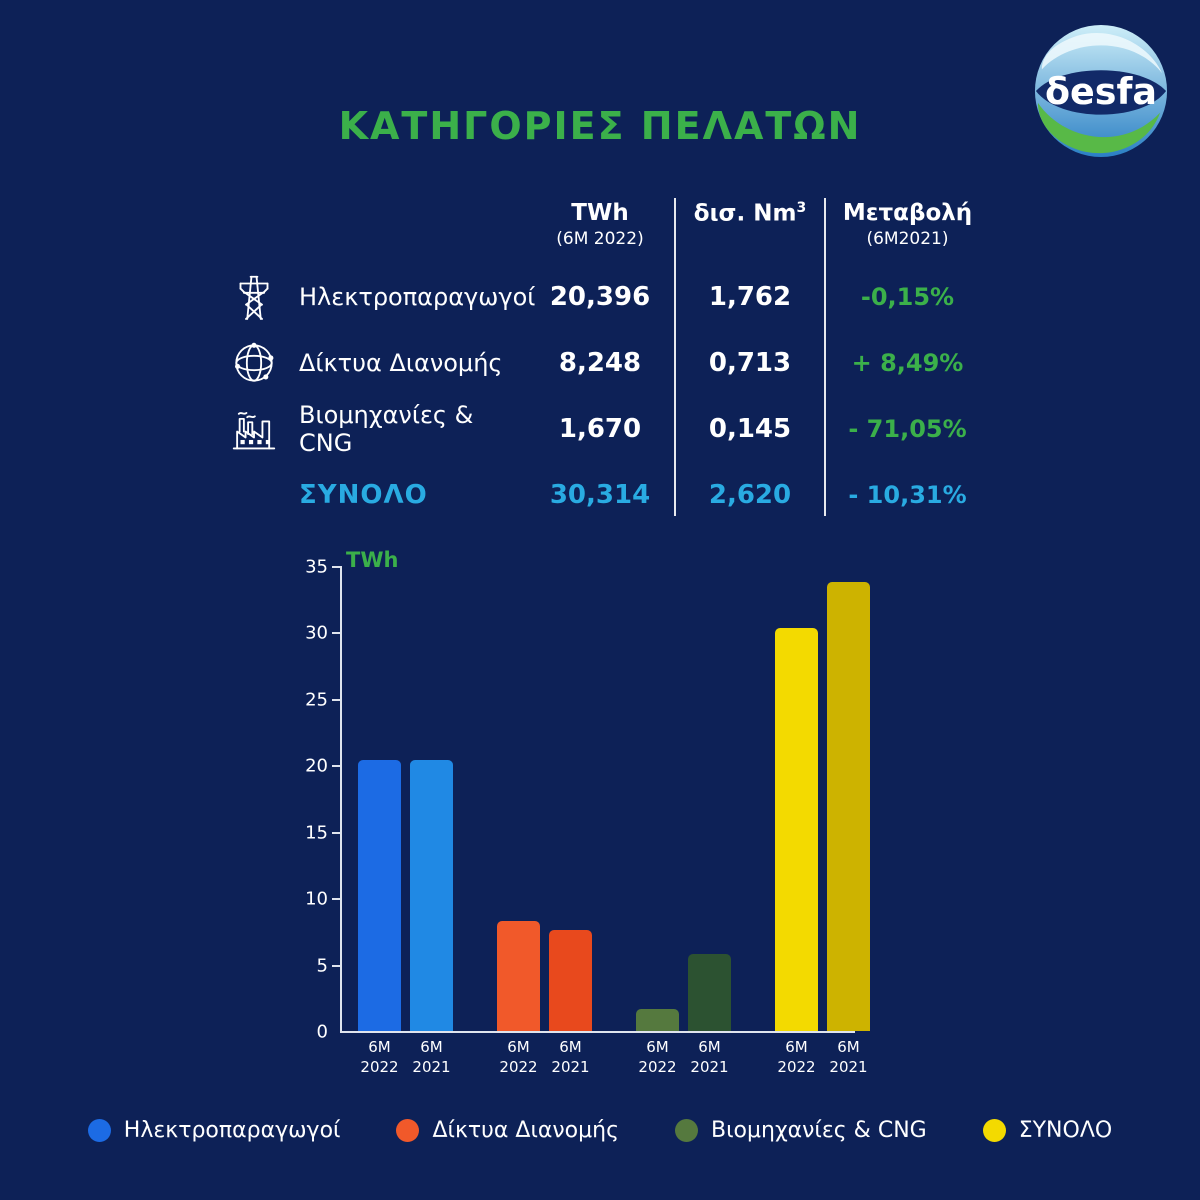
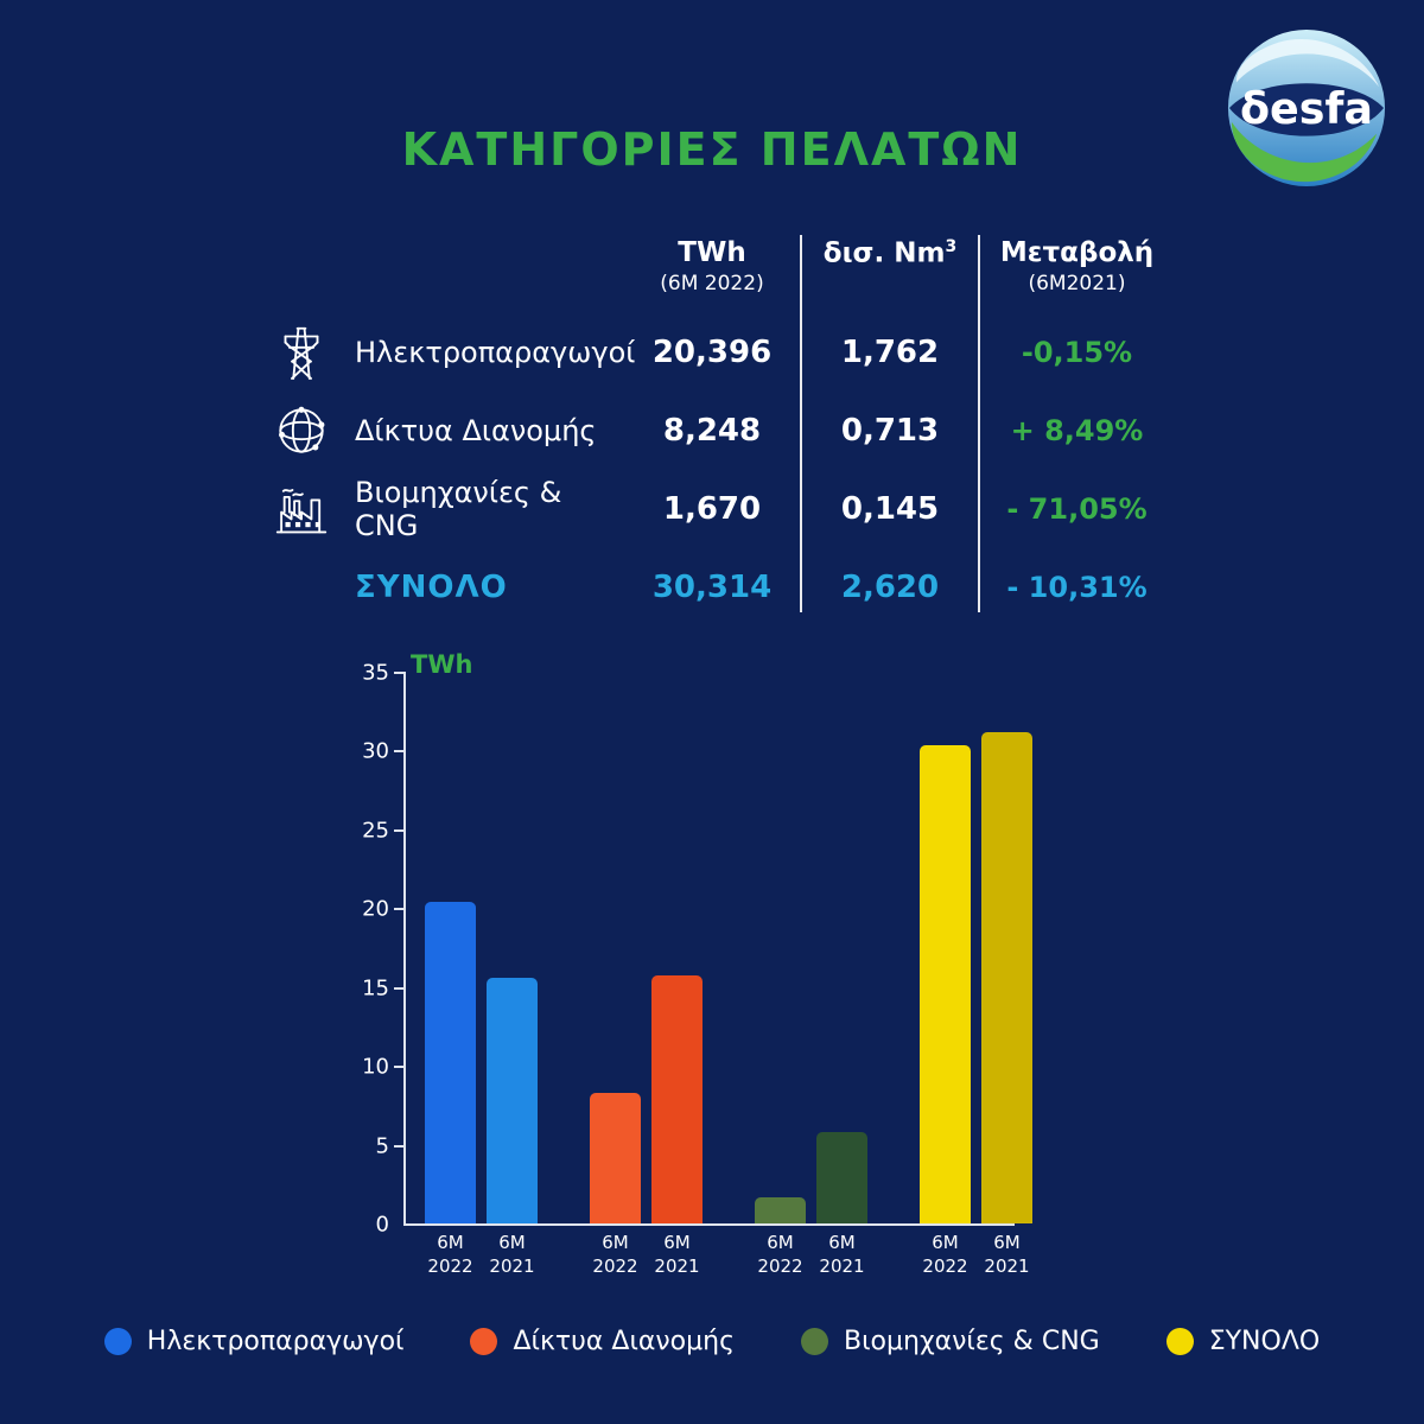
6M 2021/Ηλεκτροπαραγωγοί: 20.4 -> 15.6
6M 2021/Δίκτυα Διανομής: 7.6 -> 15.7
6M 2021/ΣΥΝΟΛΟ: 33.8 -> 31.2
